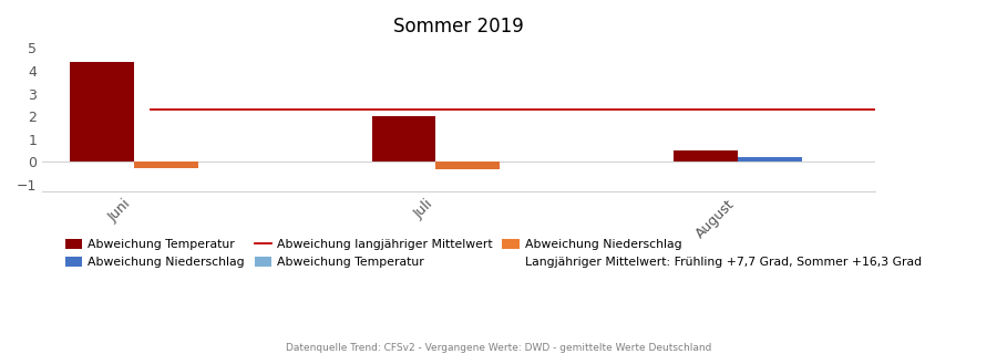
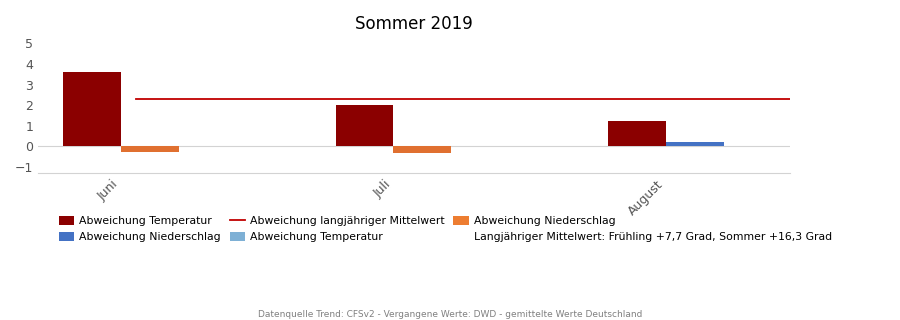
Abweichung Temperatur/Juni: 4.4 -> 3.6
Abweichung Temperatur/August: 0.5 -> 1.2
